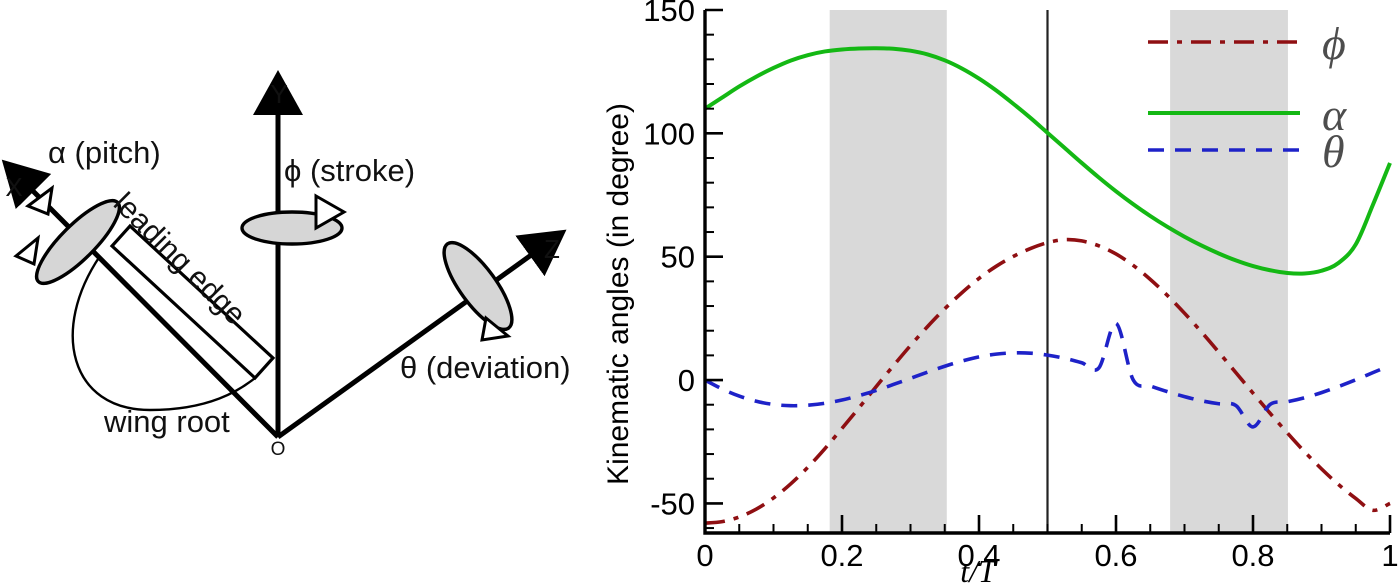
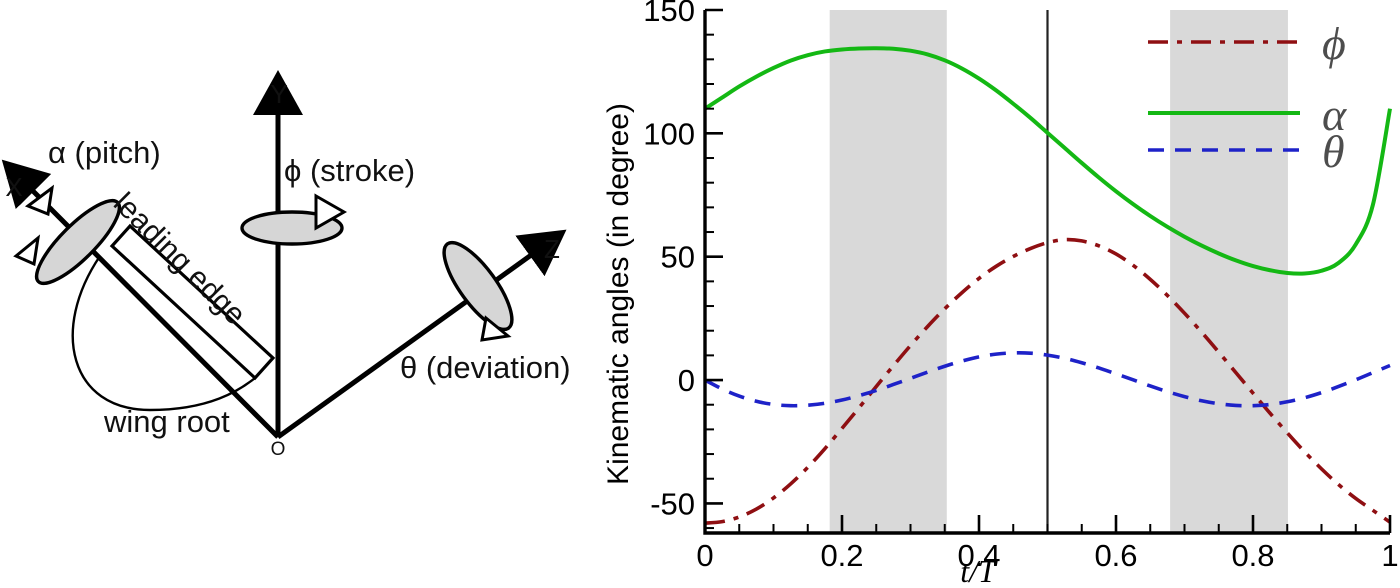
θ/0.6: 23 -> 2
θ/0.8: -19 -> -10
ϕ/1: -50 -> -58
α/1: 88 -> 110
